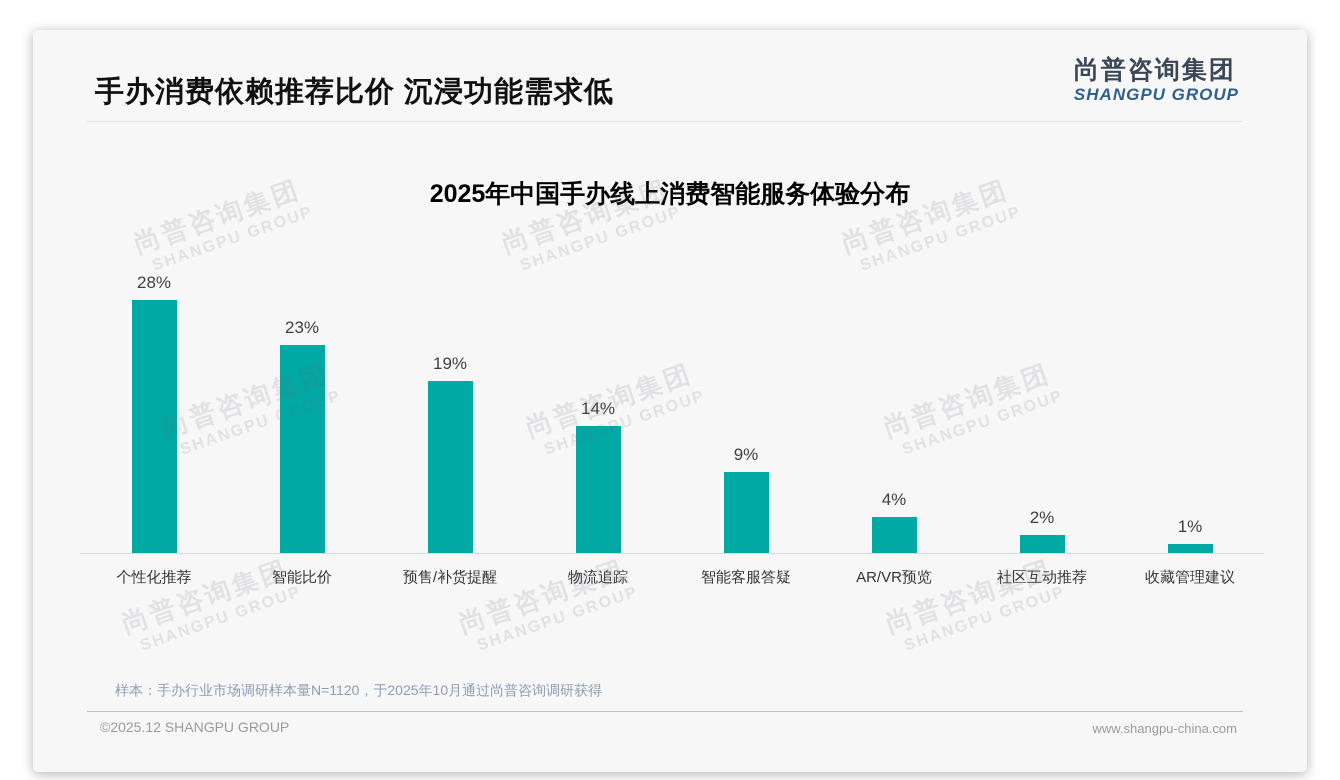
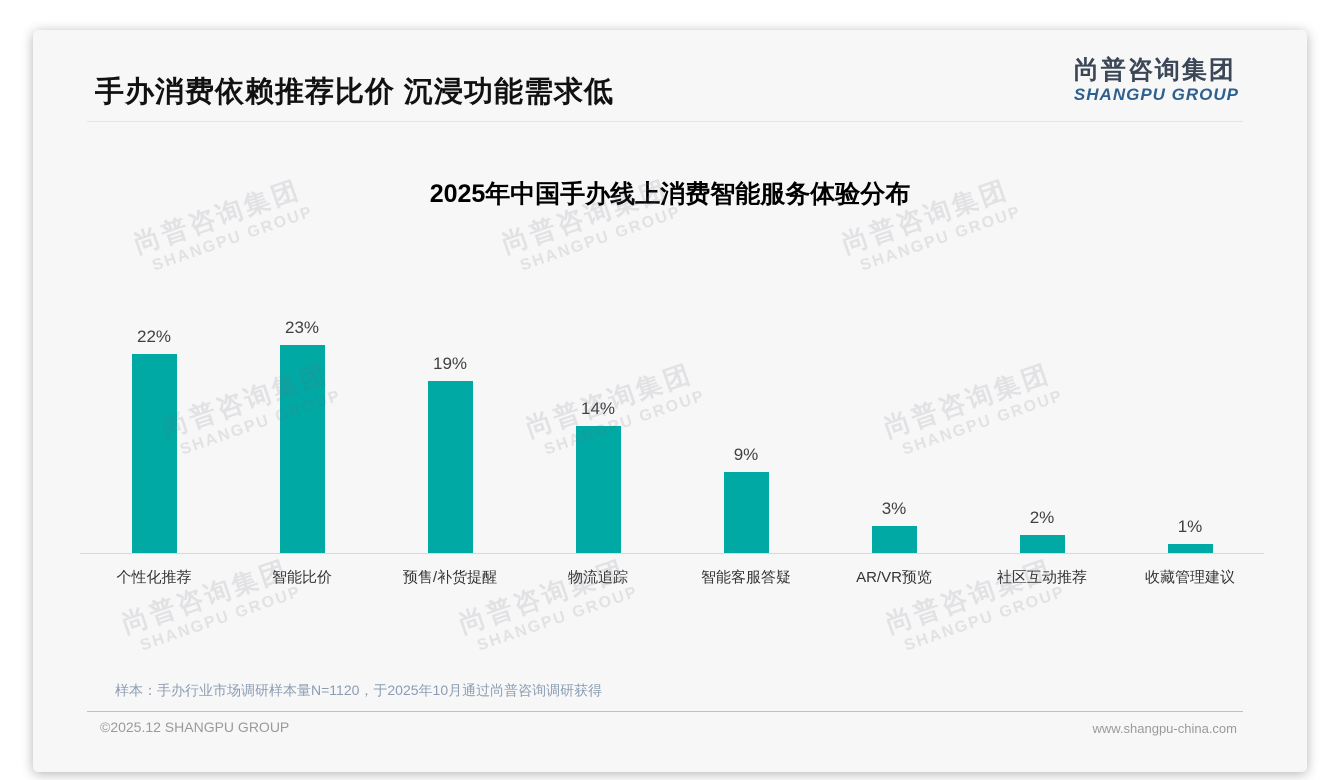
个性化推荐: 28% -> 22%
AR/VR预览: 4% -> 3%
